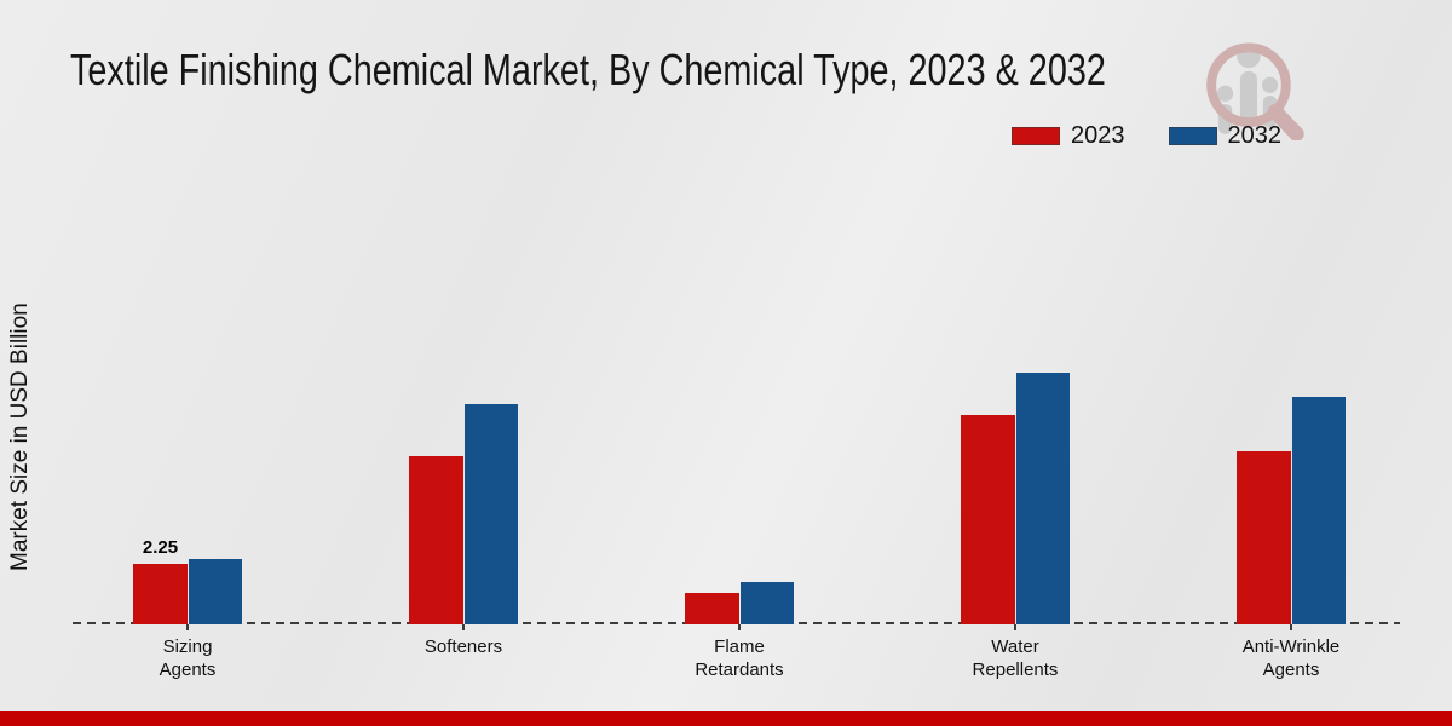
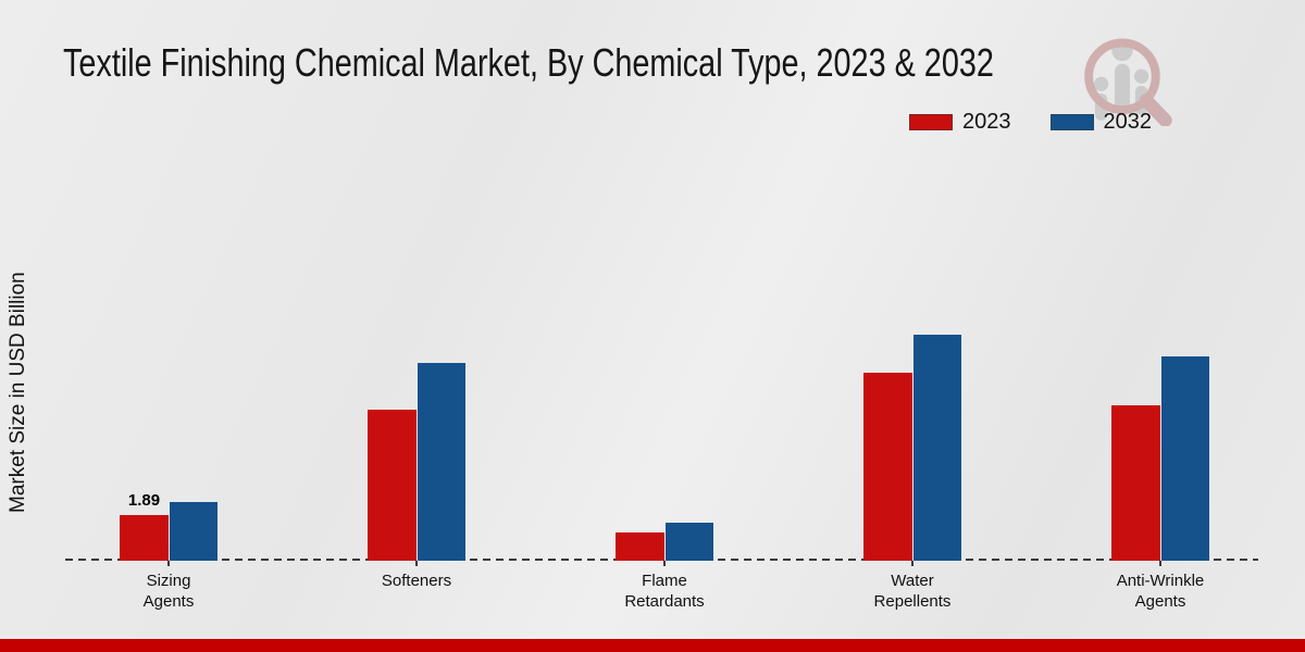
2023/Sizing Agents: 2.25 -> 1.89
